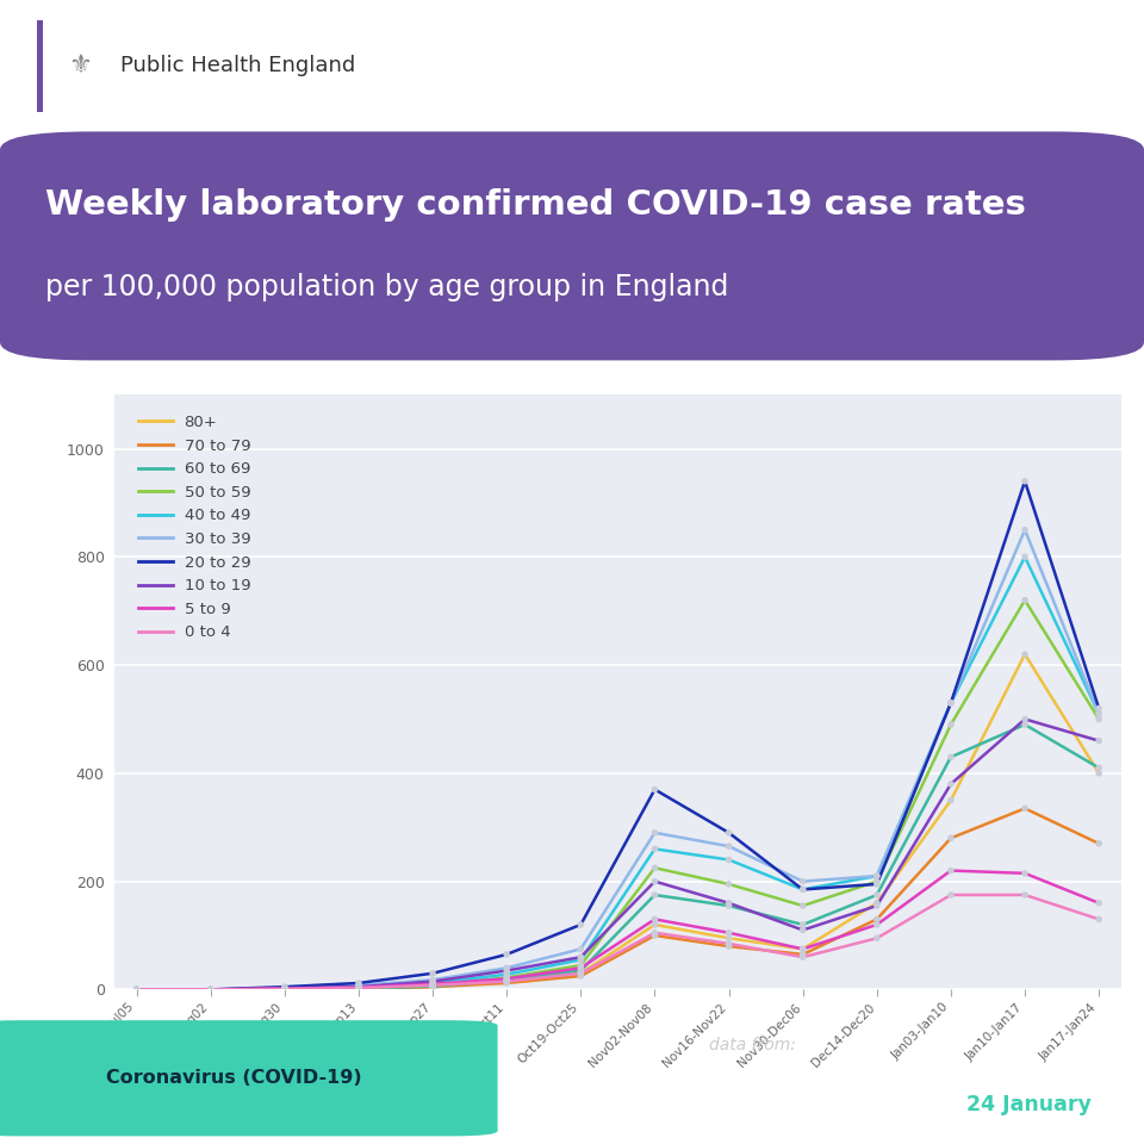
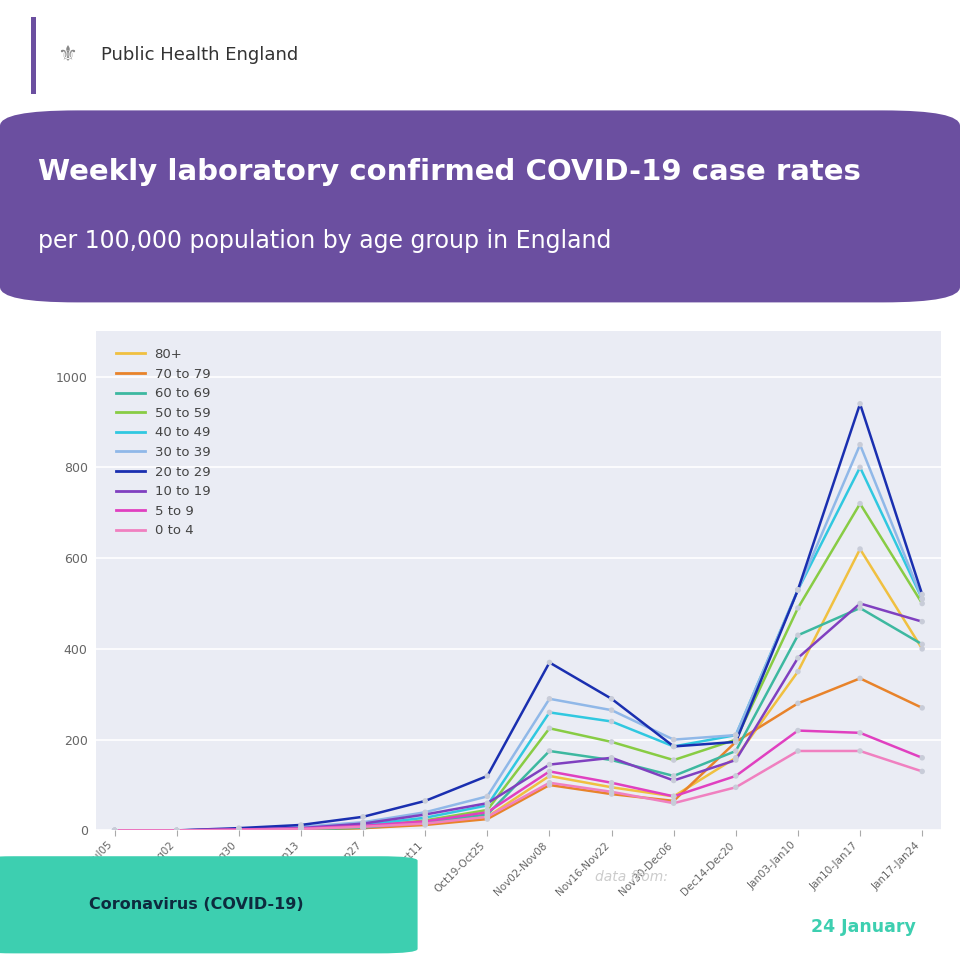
10 to 19/Nov02-Nov08: 200 -> 145
70 to 79/Dec14-Dec20: 130 -> 195
